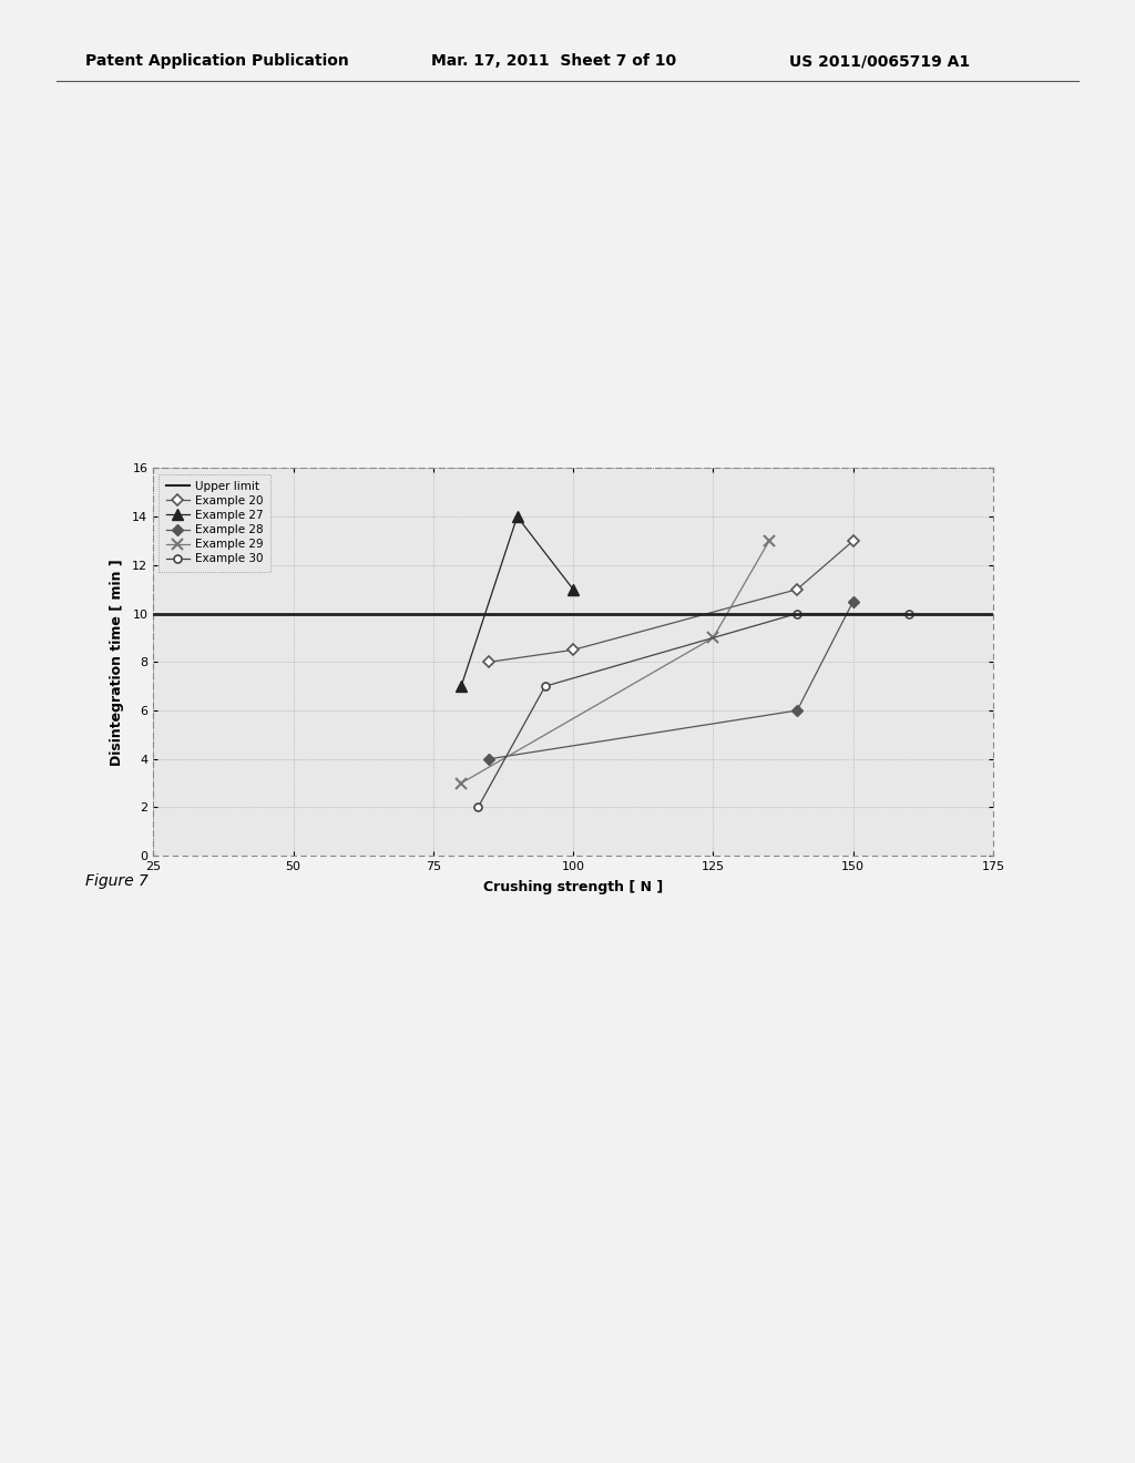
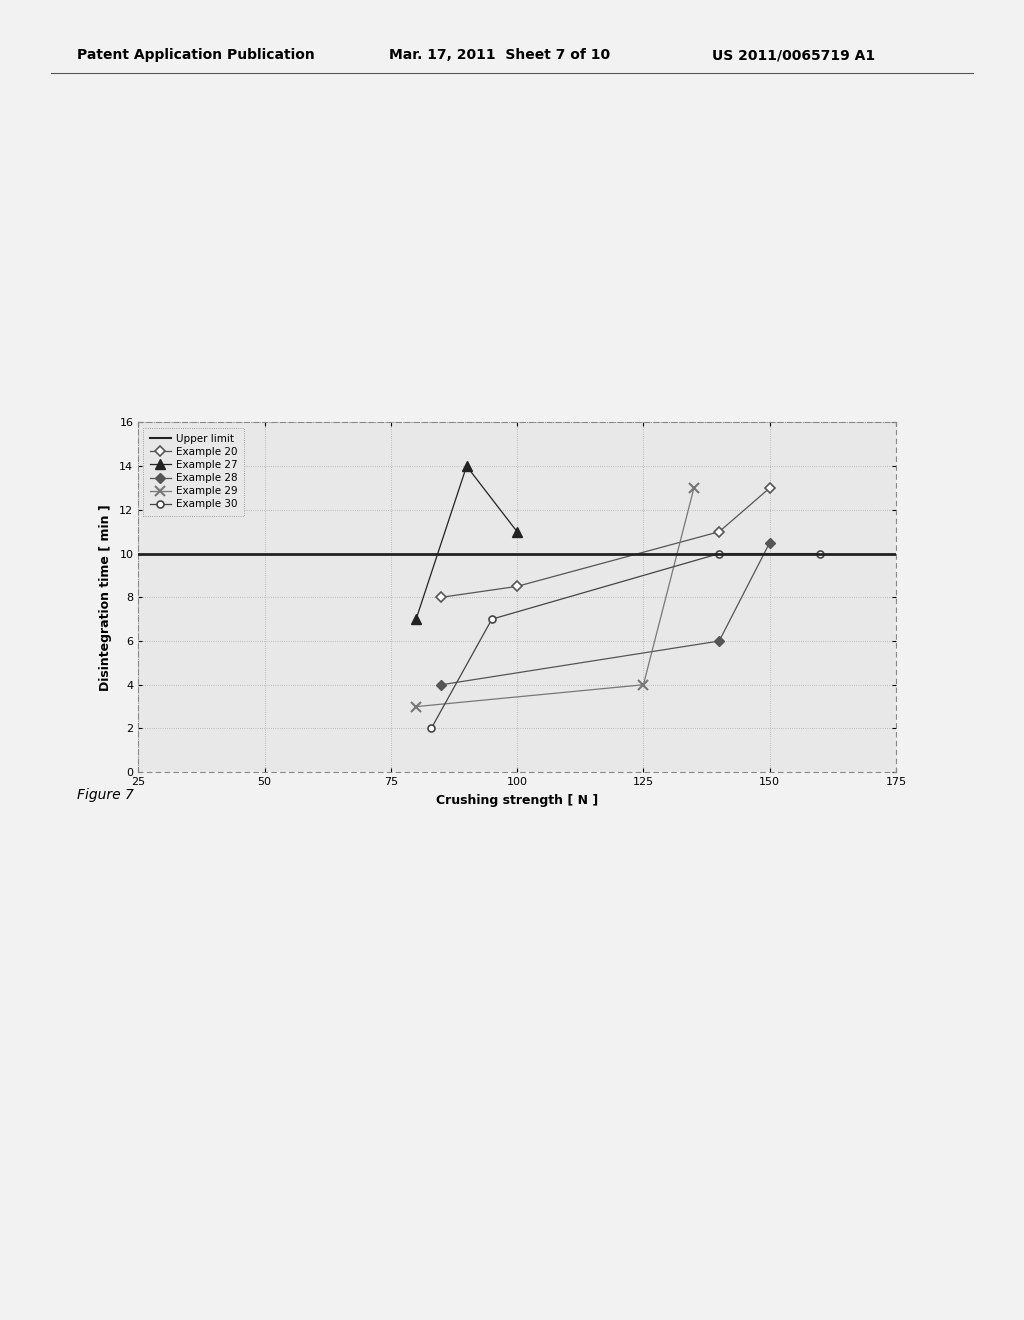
Example 29/125: 9 -> 4
